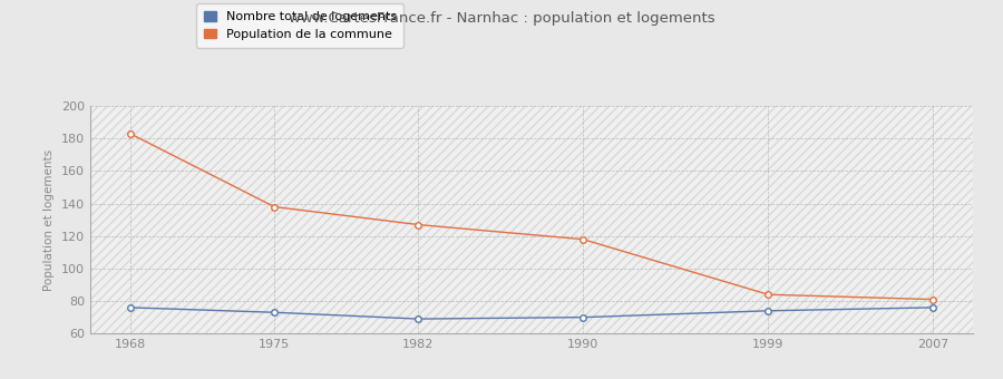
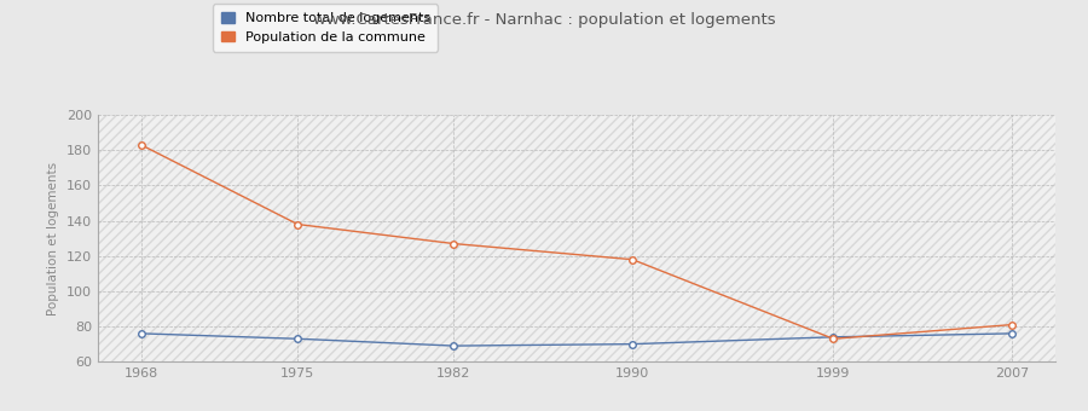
Population de la commune/1999: 84 -> 73
